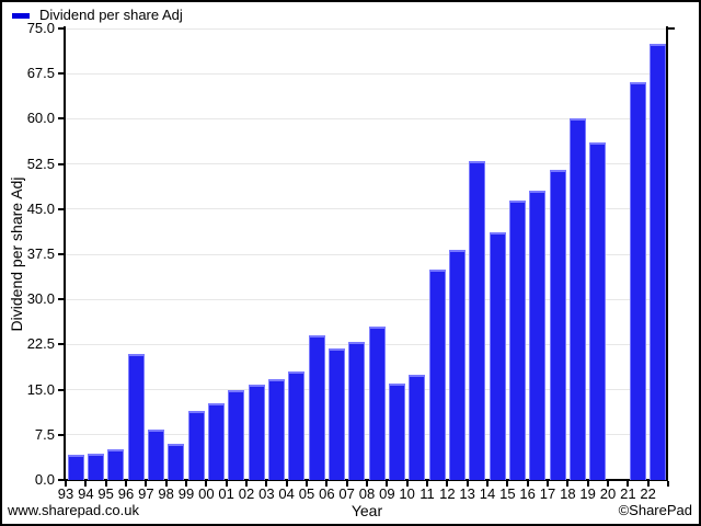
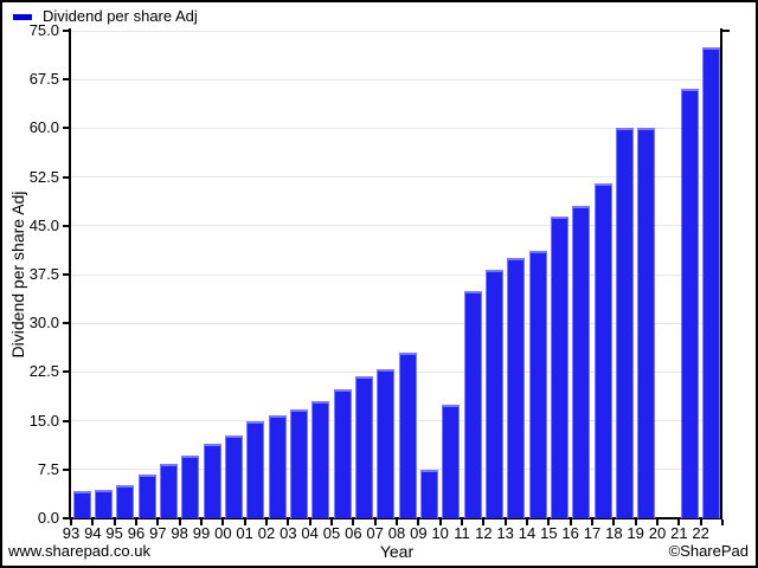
96: 21 -> 7
98: 6 -> 10
05: 24 -> 20
09: 16 -> 8
13: 53 -> 40
19: 56 -> 60
